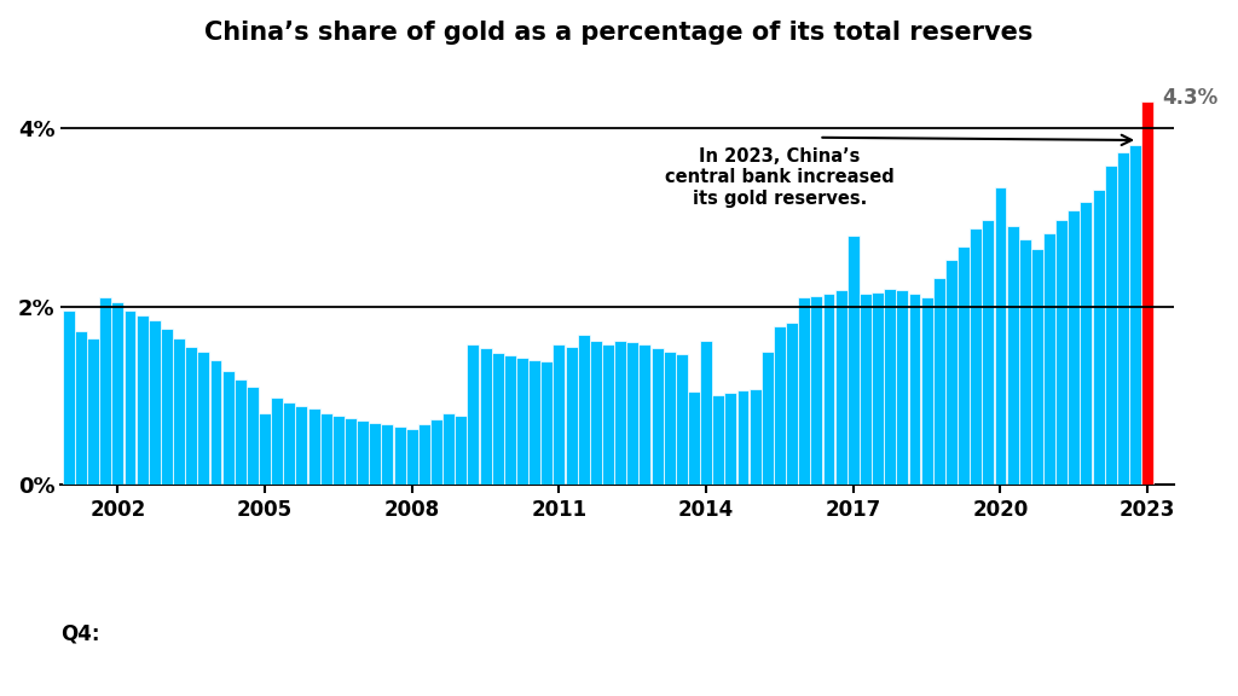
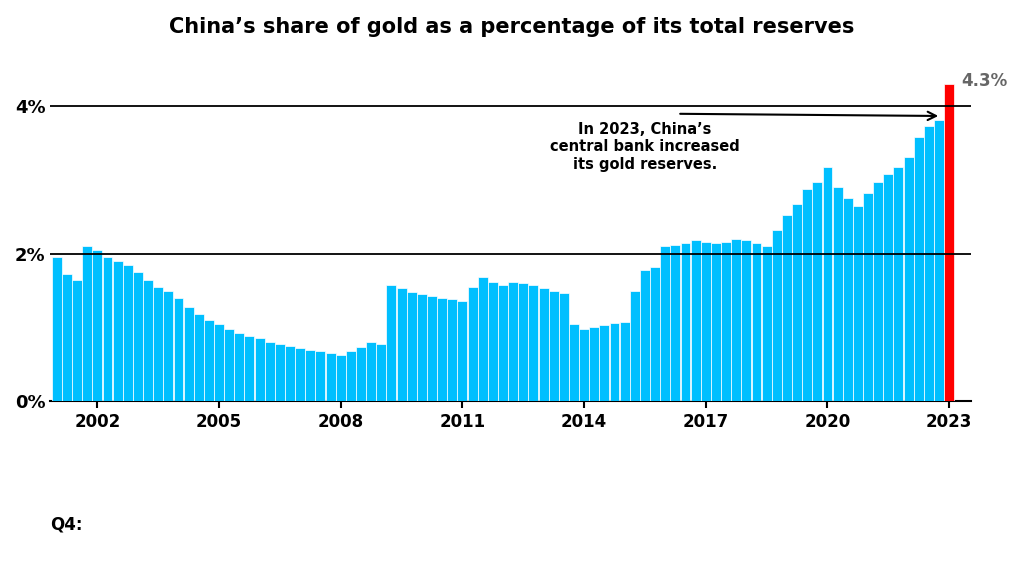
2005: 0.80% -> 1.05%
2011: 1.58% -> 1.36%
2014: 1.62% -> 0.98%
2017: 2.80% -> 2.16%
2020: 3.34% -> 3.18%
